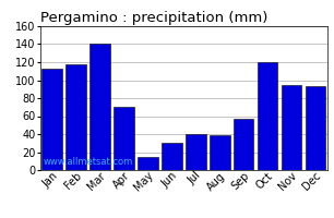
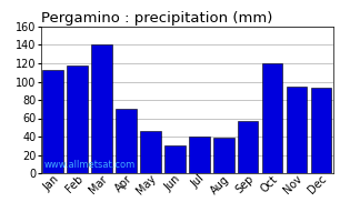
May: 14 -> 46
